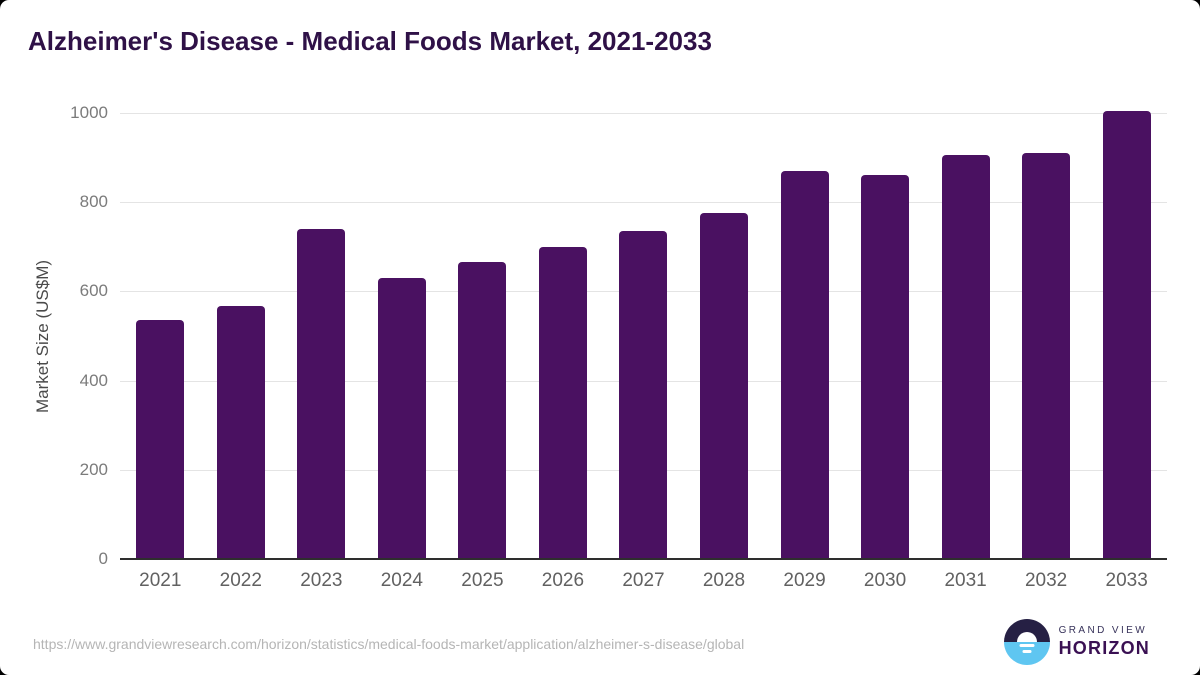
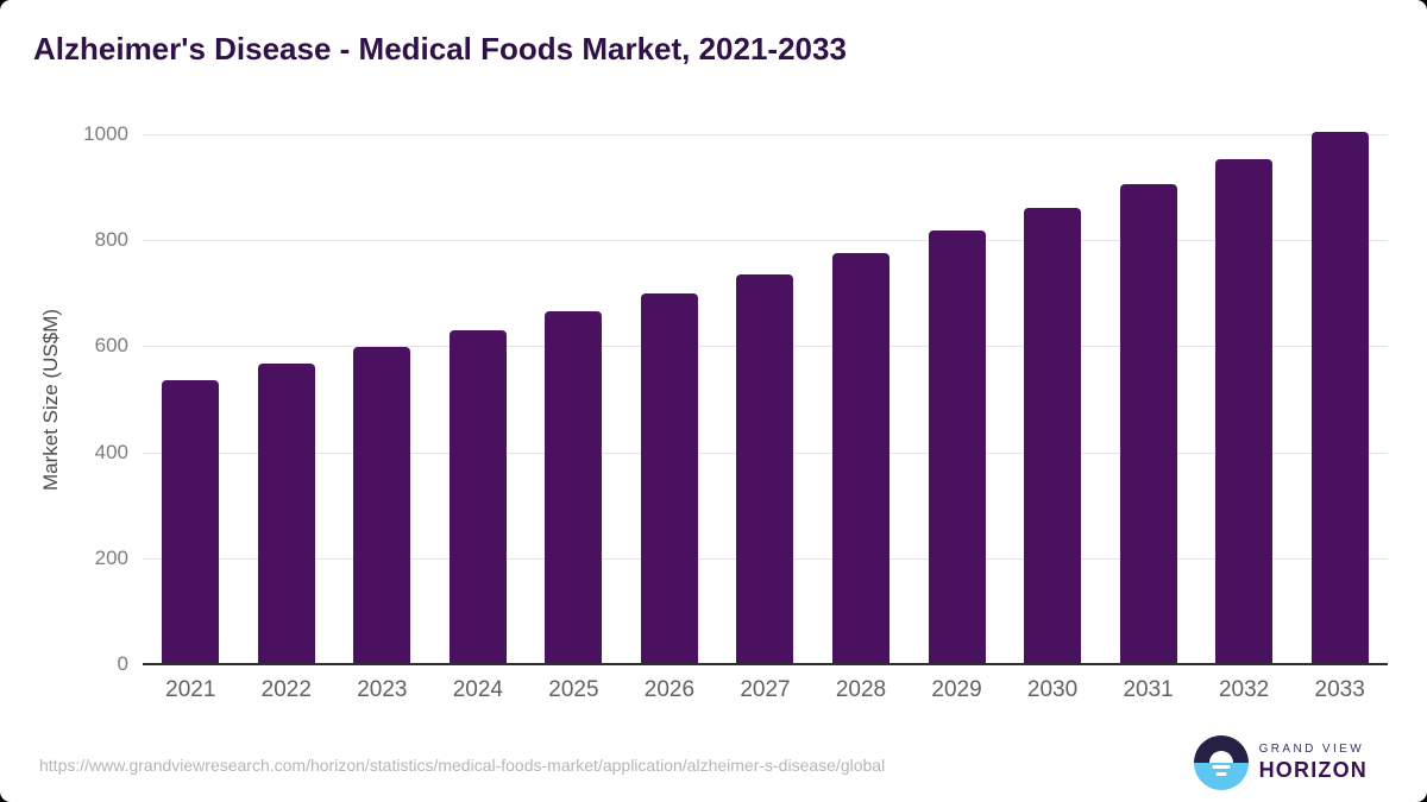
2023: 740 -> 600
2029: 870 -> 820
2032: 910 -> 950
